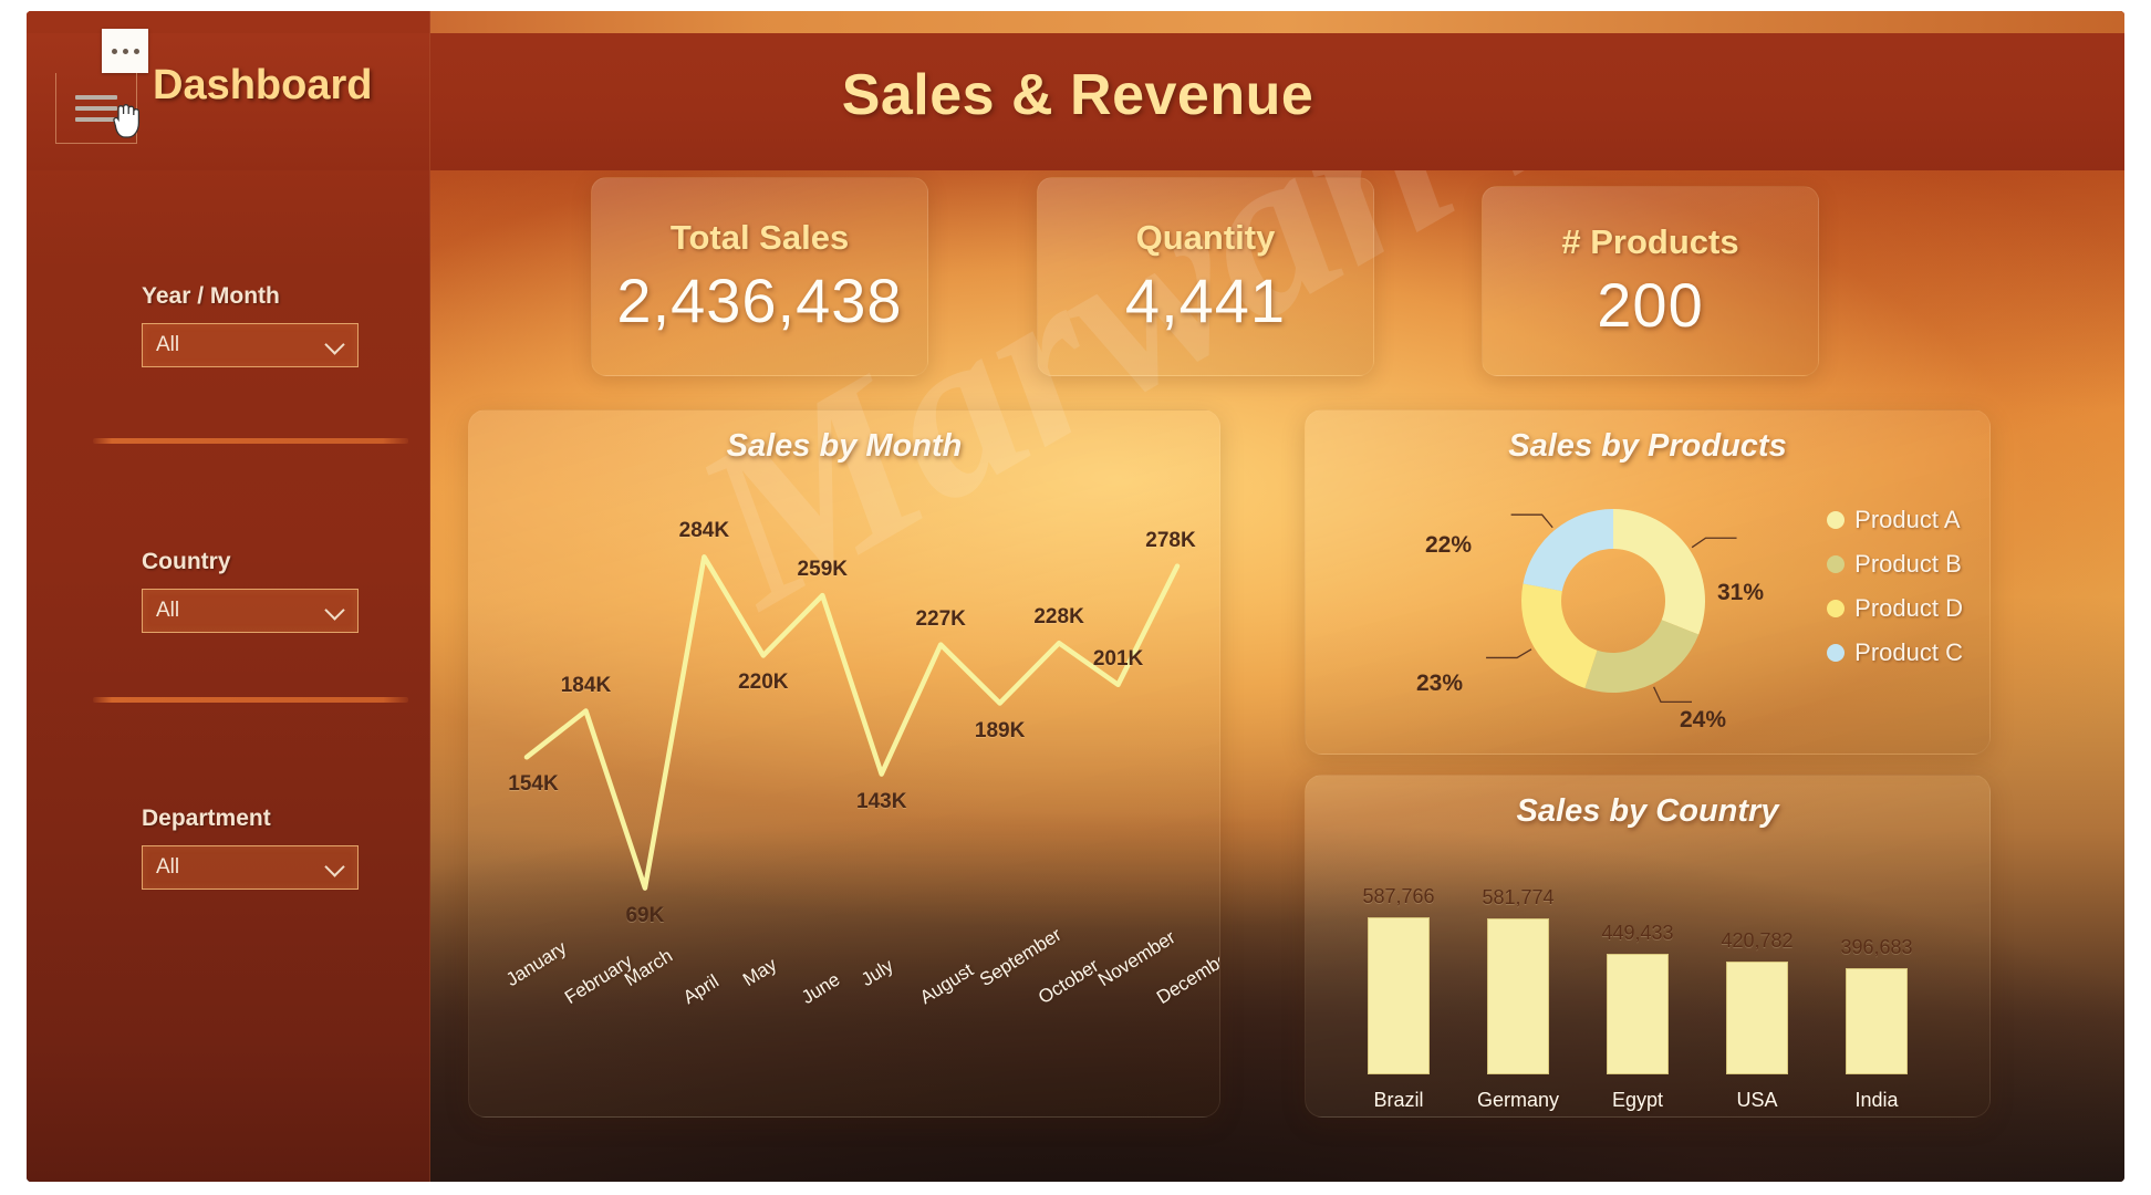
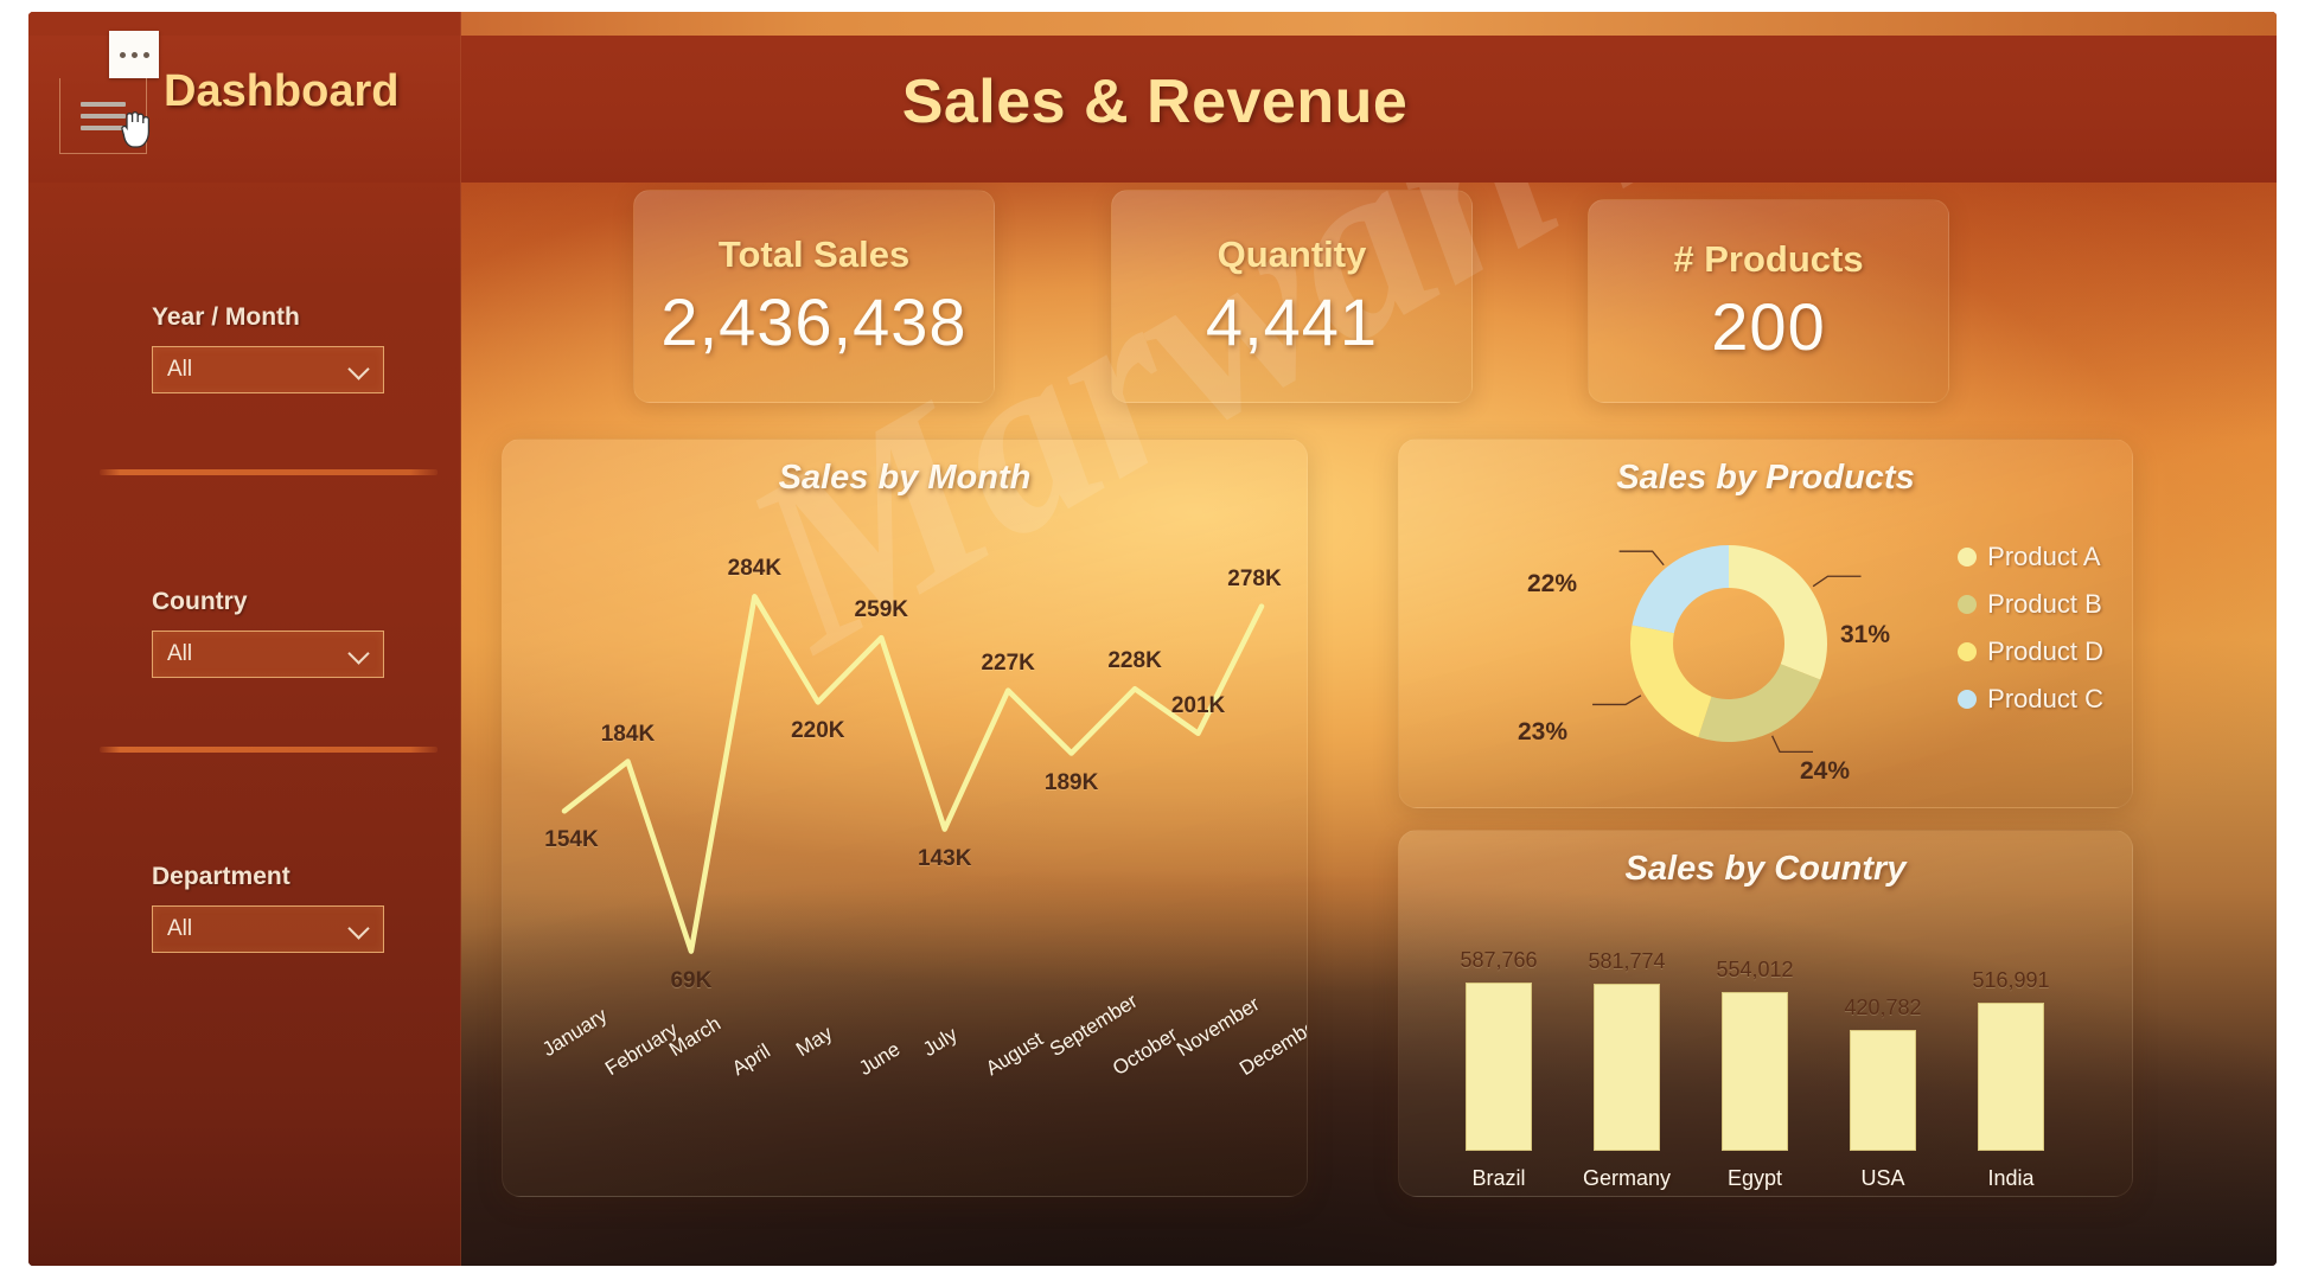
Sales by Country/Egypt: 449,433 -> 554,012
Sales by Country/India: 396,683 -> 516,991
